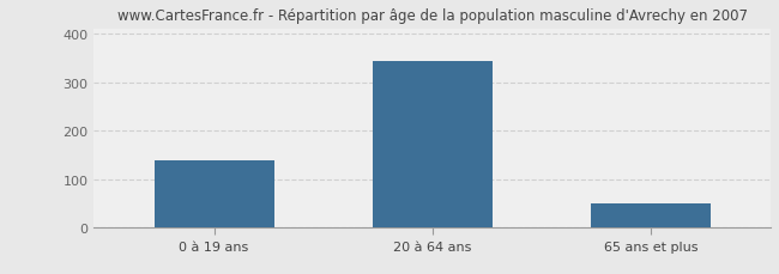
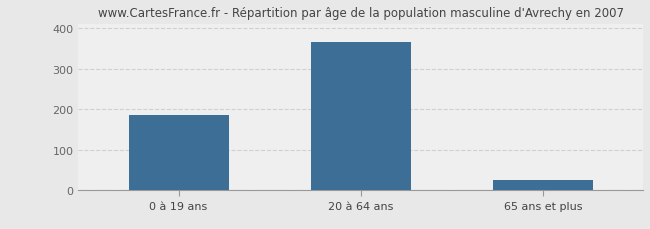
0 à 19 ans: 138 -> 185
20 à 64 ans: 345 -> 365
65 ans et plus: 50 -> 25
